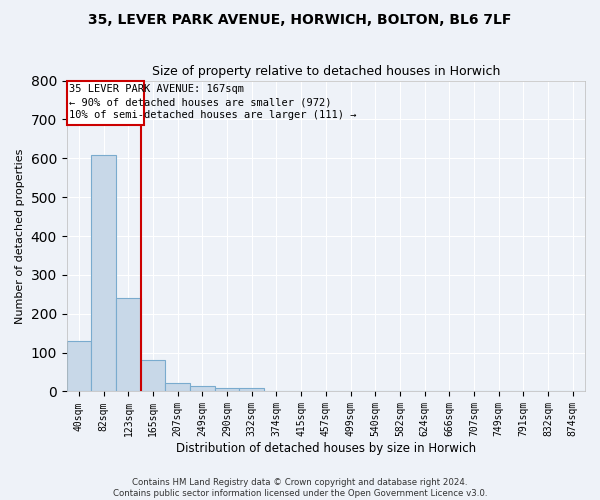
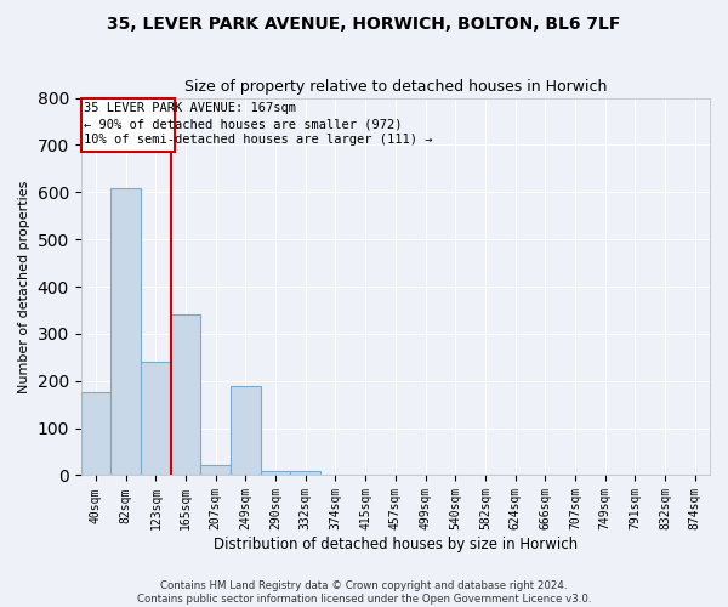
40sqm: 130 -> 175
165sqm: 80 -> 340
249sqm: 14 -> 190
